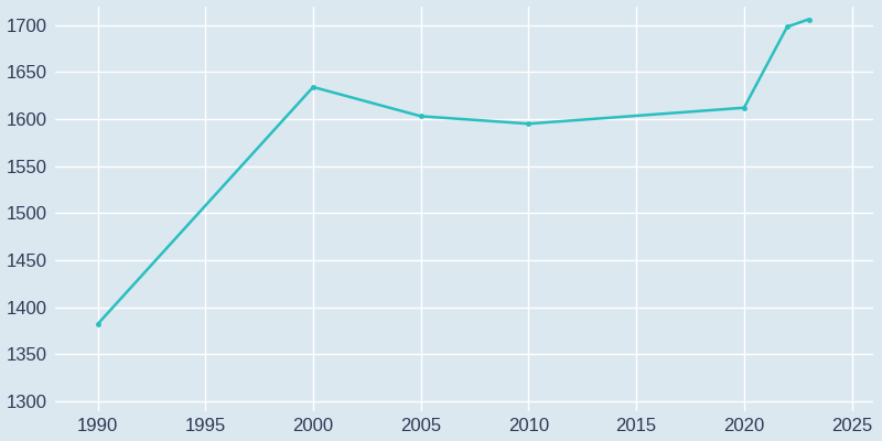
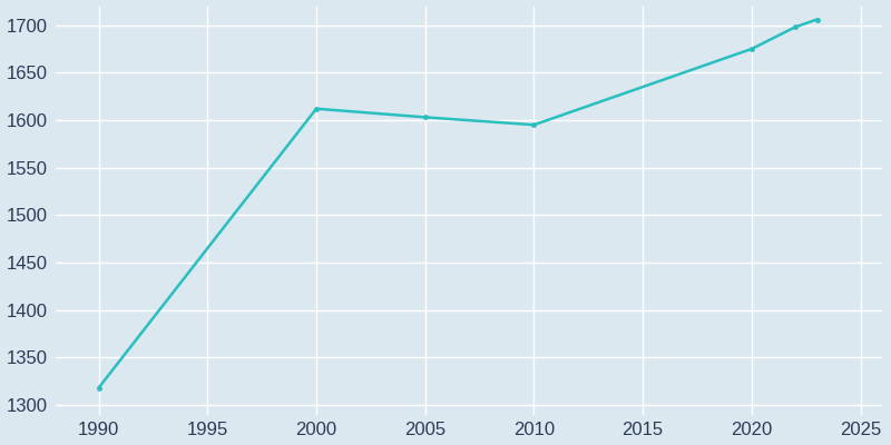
1990: 1382 -> 1318
2000: 1634 -> 1612
2020: 1612 -> 1675
